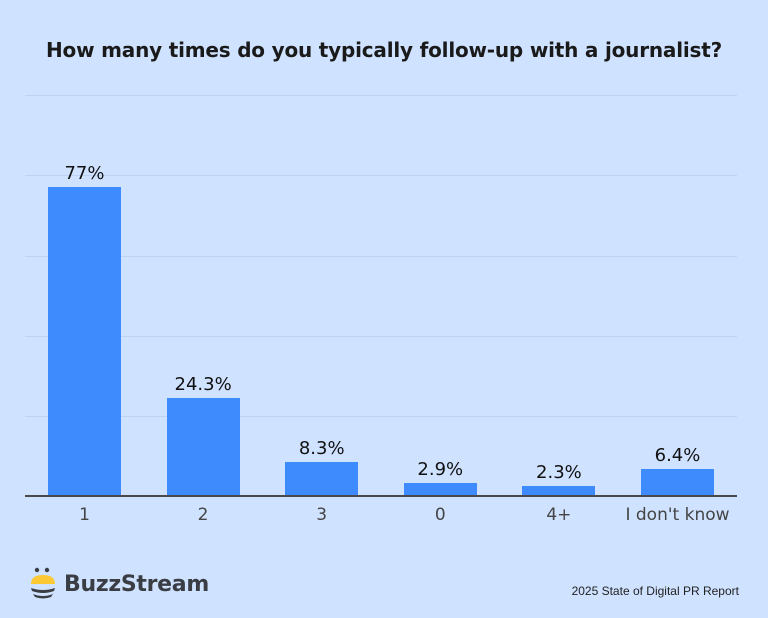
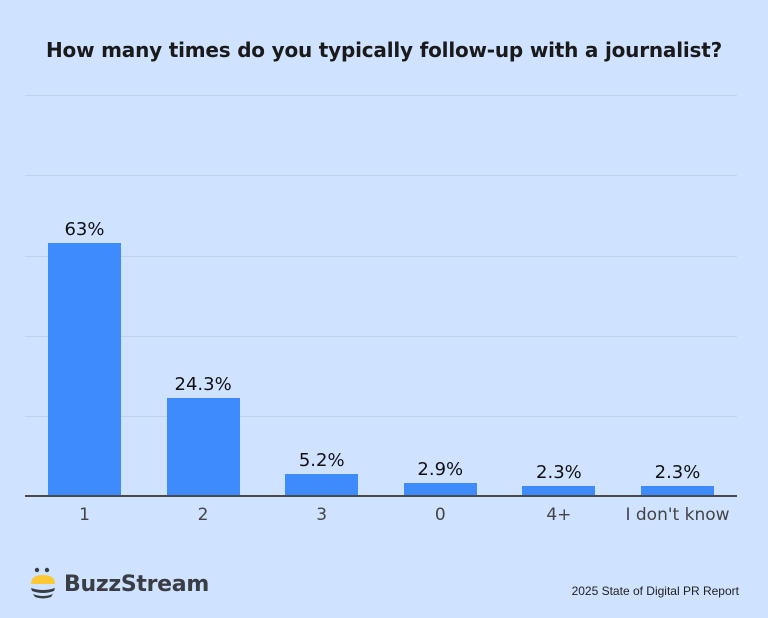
1: 77% -> 63%
3: 8.3% -> 5.2%
I don't know: 6.4% -> 2.3%
